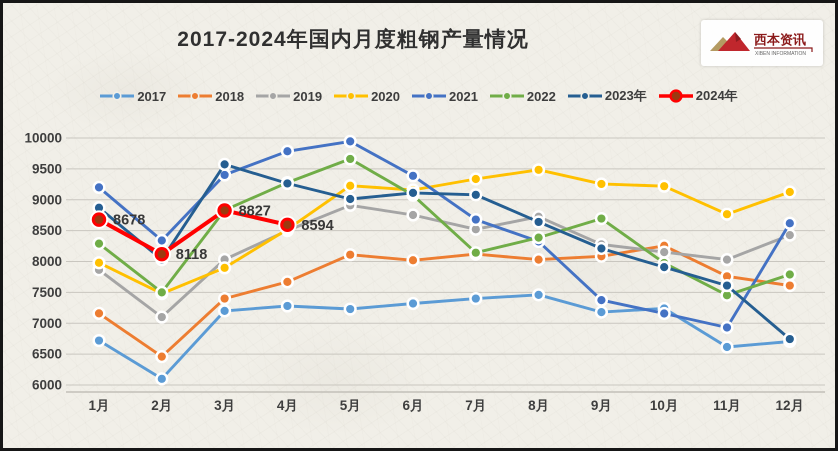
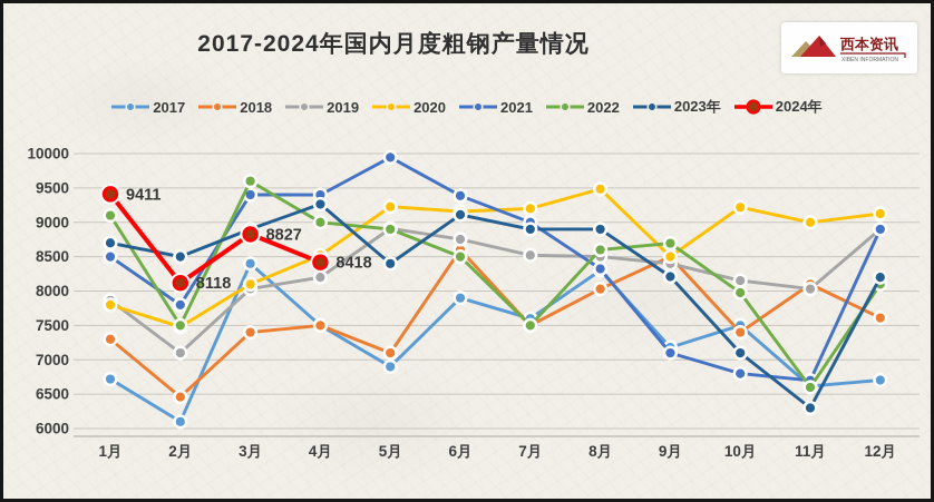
2018/1月: 7200 -> 7300
2020/1月: 8000 -> 7800
2021/1月: 9200 -> 8500
2022/1月: 8300 -> 9100
2023年/1月: 8900 -> 8700
2024年/1月: 8678 -> 9411
2021/2月: 8300 -> 7800
2023年/2月: 8000 -> 8500
2017/3月: 7200 -> 8400
2020/3月: 7900 -> 8100
2022/3月: 8800 -> 9600
2023年/3月: 9600 -> 8900
2017/4月: 7300 -> 7500
2018/4月: 7700 -> 7500
2019/4月: 8500 -> 8200
2021/4月: 9800 -> 9400
2022/4月: 9300 -> 9000
2024年/4月: 8594 -> 8418
2017/5月: 7200 -> 6900
2018/5月: 8100 -> 7100
2022/5月: 9700 -> 8900
2023年/5月: 9000 -> 8400
2017/6月: 7300 -> 7900
2018/6月: 8000 -> 8600
2022/6月: 9100 -> 8500
2017/7月: 7400 -> 7600
2018/7月: 8100 -> 7500
2020/7月: 9300 -> 9200
2021/7月: 8700 -> 9000
2022/7月: 8100 -> 7500
2023年/7月: 9100 -> 8900
2017/8月: 7500 -> 8300
2019/8月: 8700 -> 8500
2022/8月: 8400 -> 8600
2023年/8月: 8600 -> 8900
2018/9月: 8100 -> 8500
2019/9月: 8300 -> 8400
2020/9月: 9300 -> 8500
2021/9月: 7400 -> 7100
2017/10月: 7200 -> 7500
2018/10月: 8300 -> 7400
2021/10月: 7200 -> 6800
2023年/10月: 7900 -> 7100
2018/11月: 7800 -> 8100
2020/11月: 8800 -> 9000
2021/11月: 6900 -> 6700
2022/11月: 7500 -> 6600
2023年/11月: 7600 -> 6300
2019/12月: 8400 -> 8900
2021/12月: 8600 -> 8900
2022/12月: 7800 -> 8100
2023年/12月: 6700 -> 8200
